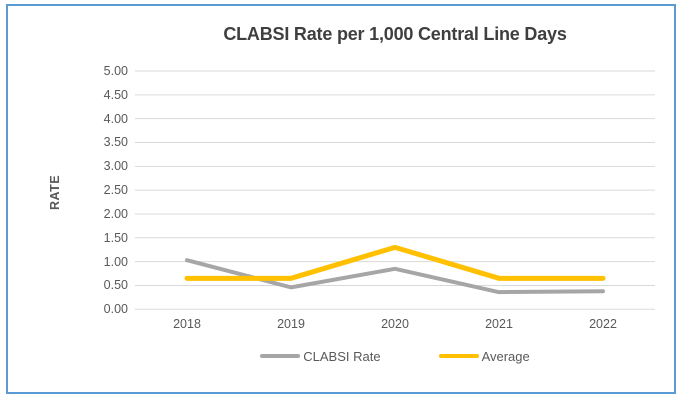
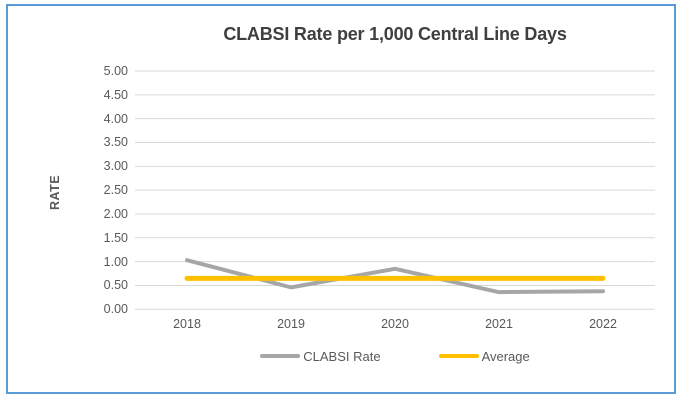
Average/2020: 1.3 -> 0.7
